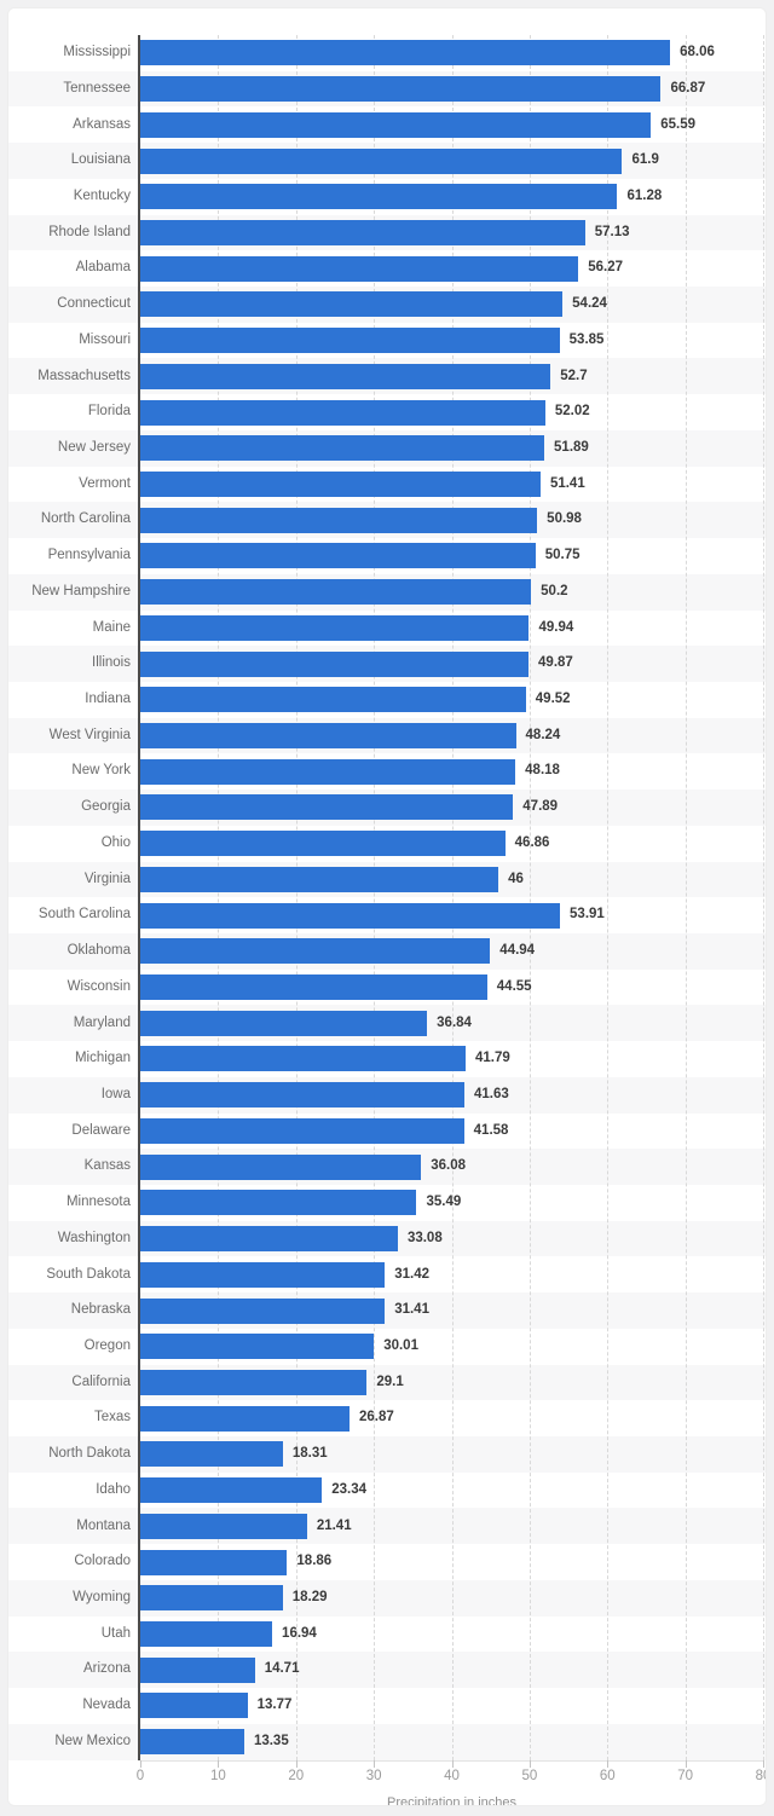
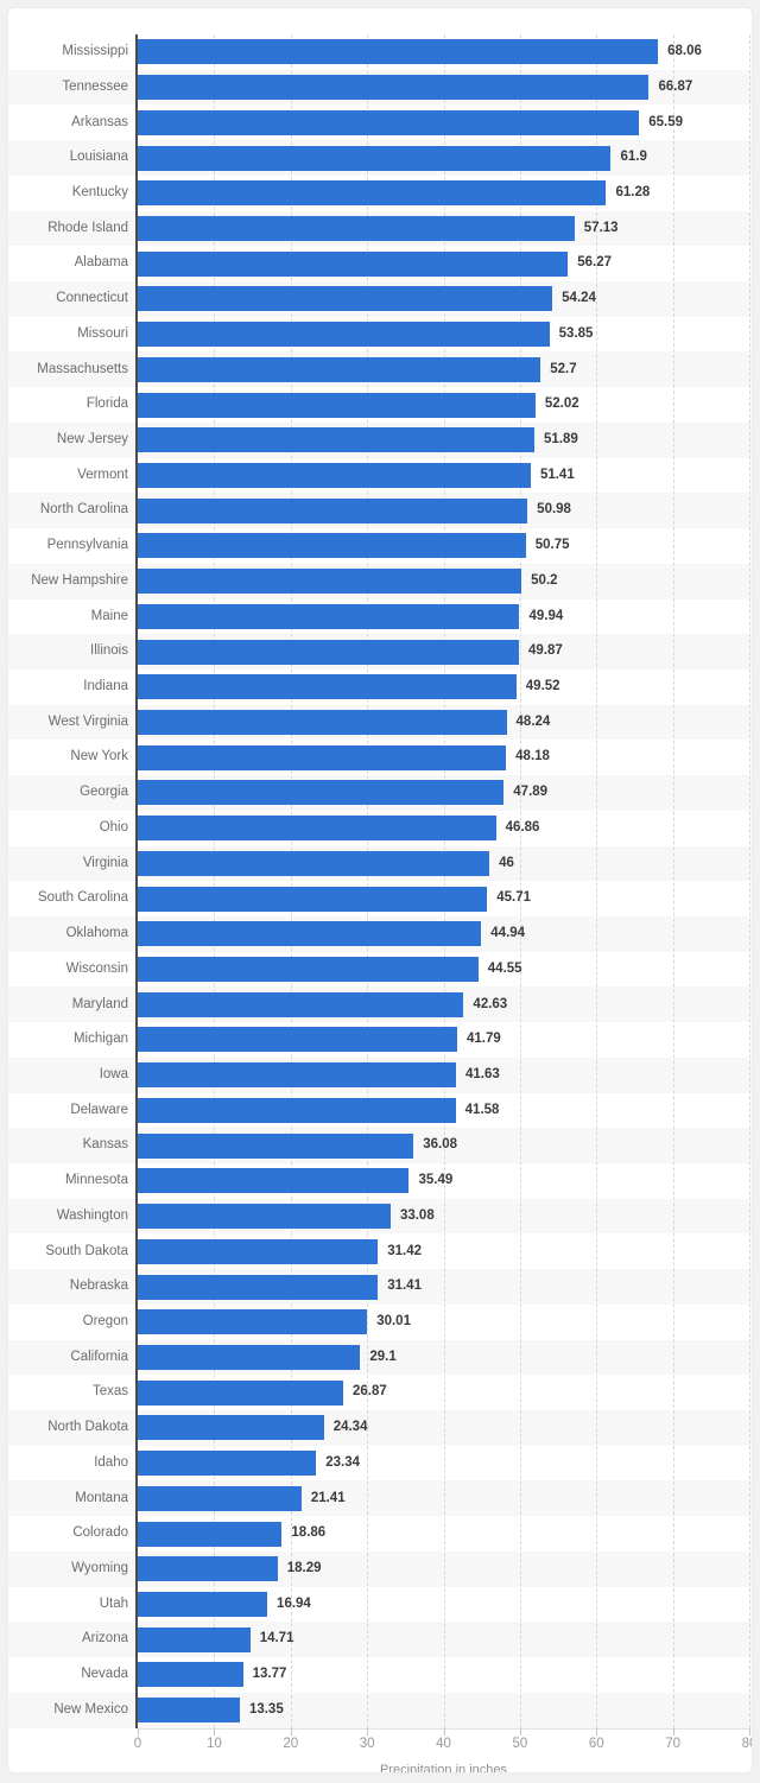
South Carolina: 53.91 -> 45.71
Maryland: 36.84 -> 42.63
North Dakota: 18.31 -> 24.34
